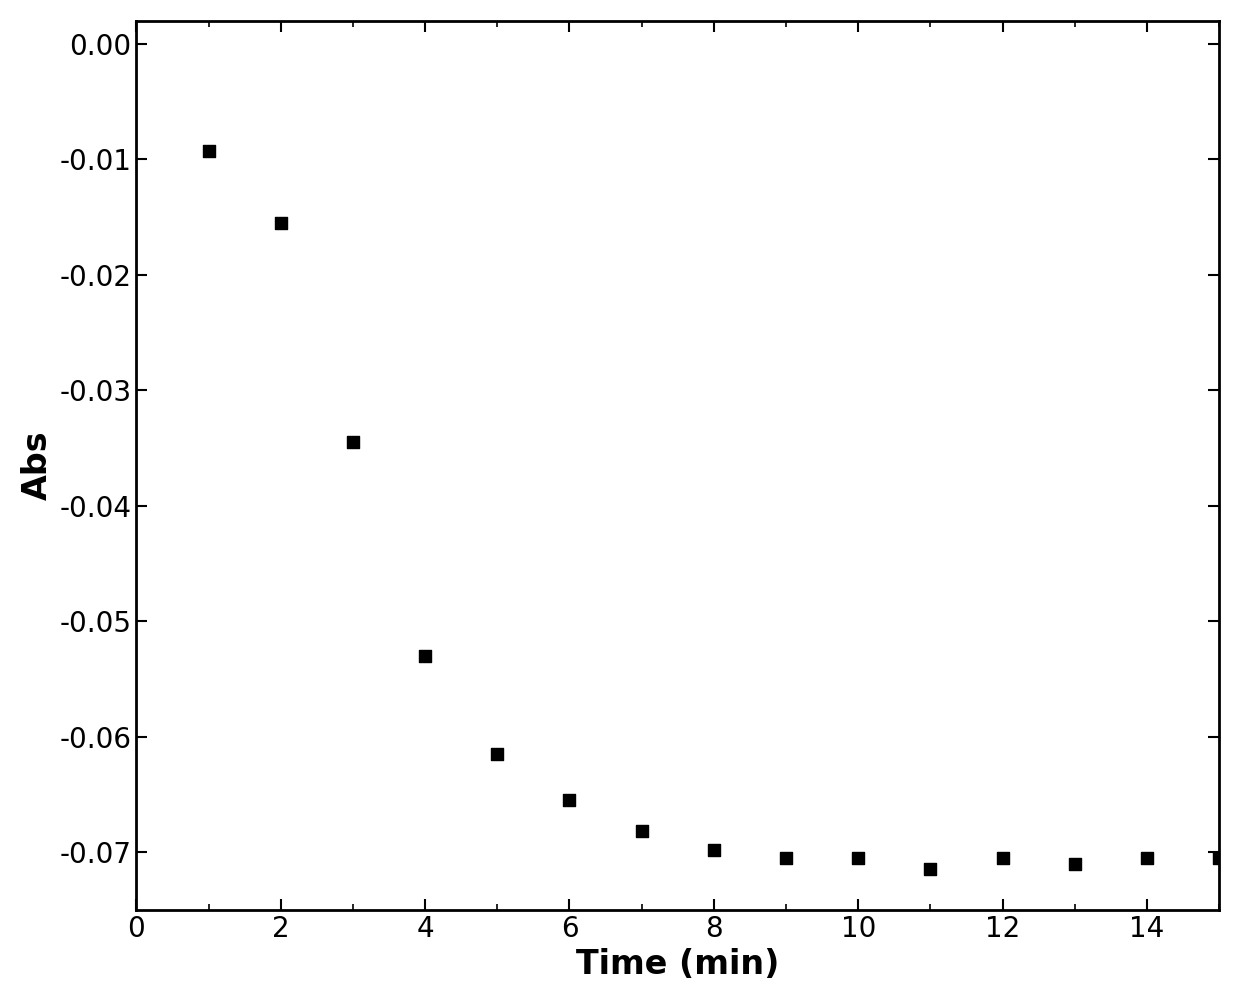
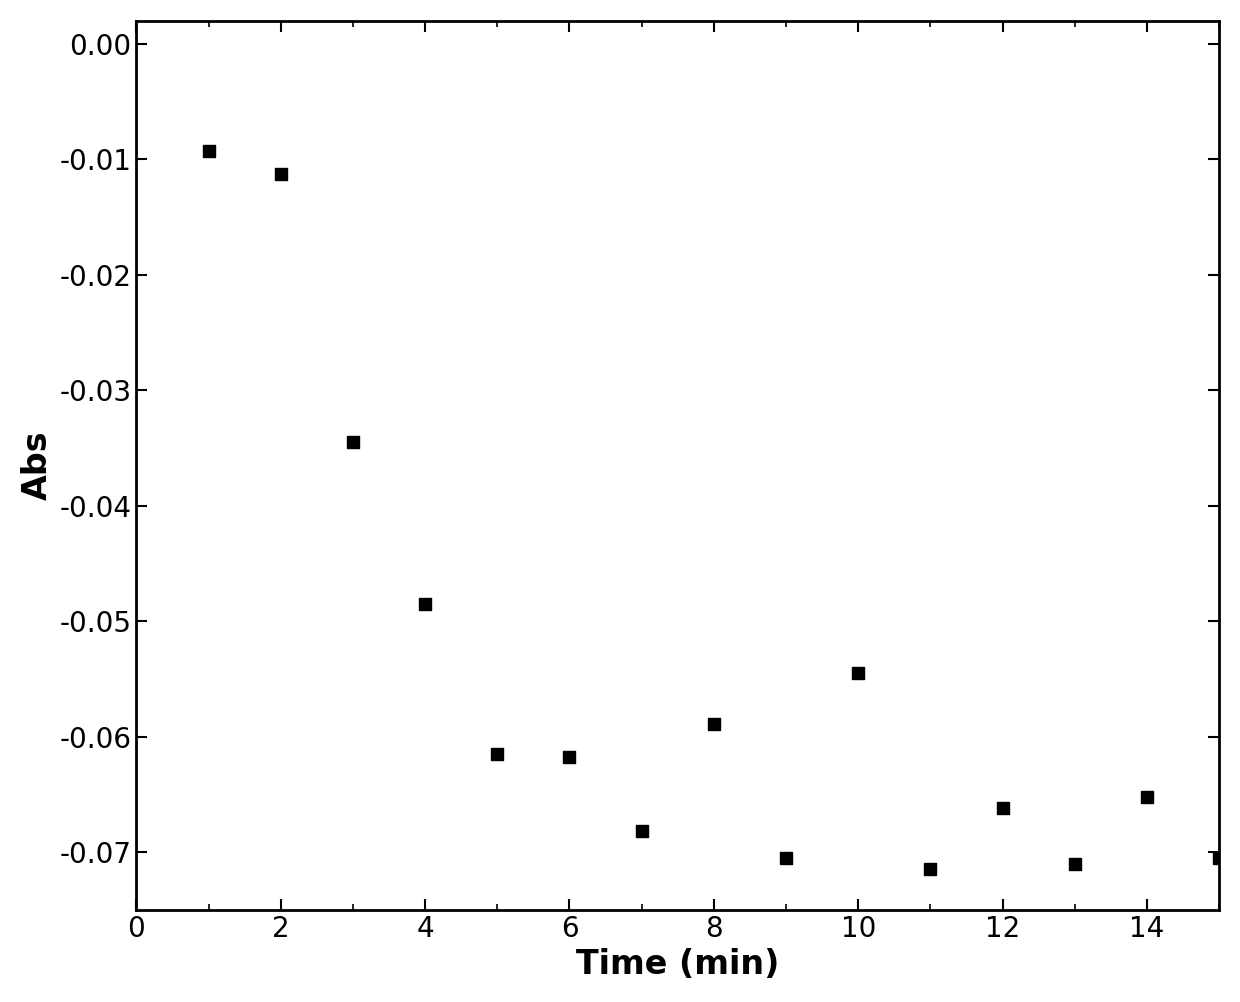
2: -0.0155 -> -0.0113
4: -0.0530 -> -0.0485
6: -0.0655 -> -0.0618
8: -0.0698 -> -0.0589
10: -0.0705 -> -0.0545
12: -0.0705 -> -0.0662
14: -0.0705 -> -0.0652
